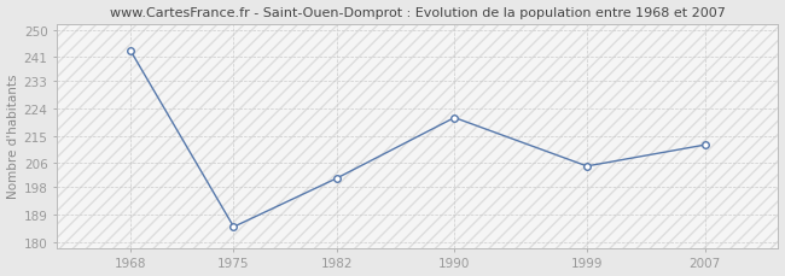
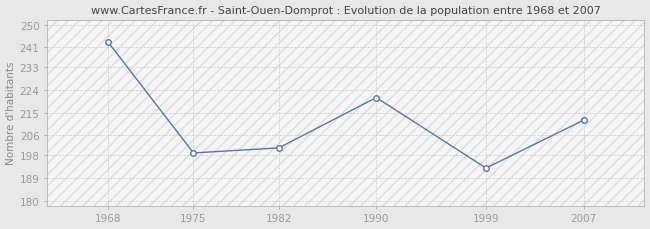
1975: 185 -> 199
1999: 205 -> 193
